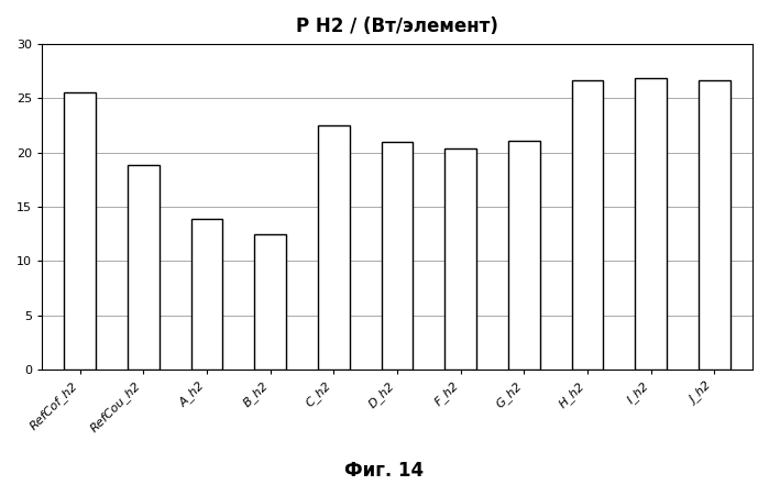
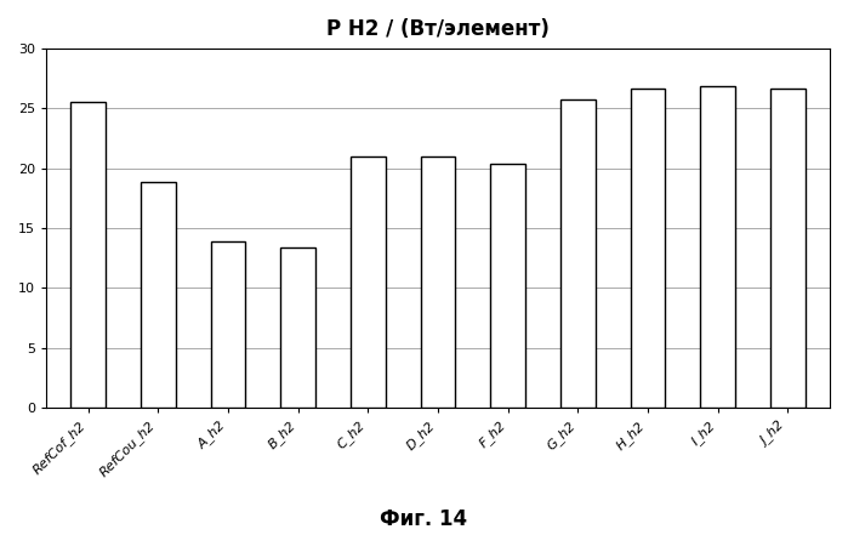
B_h2: 12.5 -> 13.4
C_h2: 22.5 -> 21.0
G_h2: 21.1 -> 25.8
